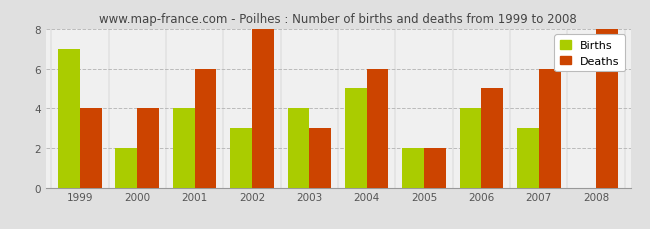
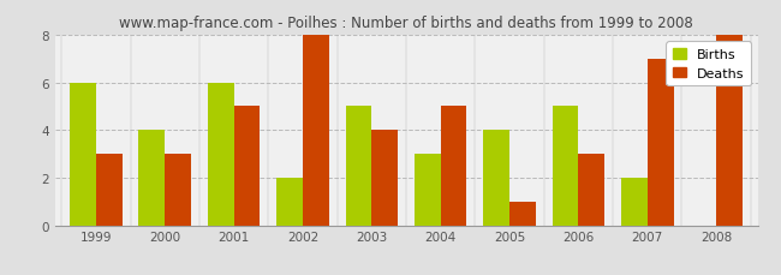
Births/1999: 7 -> 6
Deaths/1999: 4 -> 3
Births/2000: 2 -> 4
Deaths/2000: 4 -> 3
Births/2001: 4 -> 6
Deaths/2001: 6 -> 5
Births/2002: 3 -> 2
Births/2003: 4 -> 5
Deaths/2003: 3 -> 4
Births/2004: 5 -> 3
Deaths/2004: 6 -> 5
Births/2005: 2 -> 4
Deaths/2005: 2 -> 1
Births/2006: 4 -> 5
Deaths/2006: 5 -> 3
Births/2007: 3 -> 2
Deaths/2007: 6 -> 7
